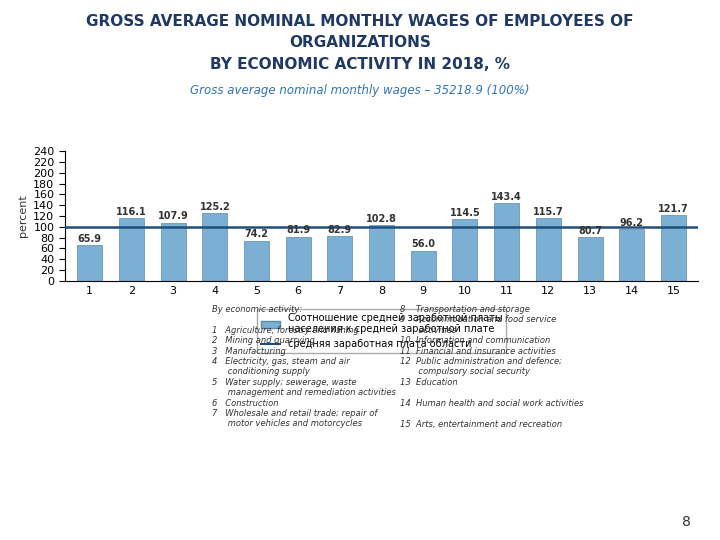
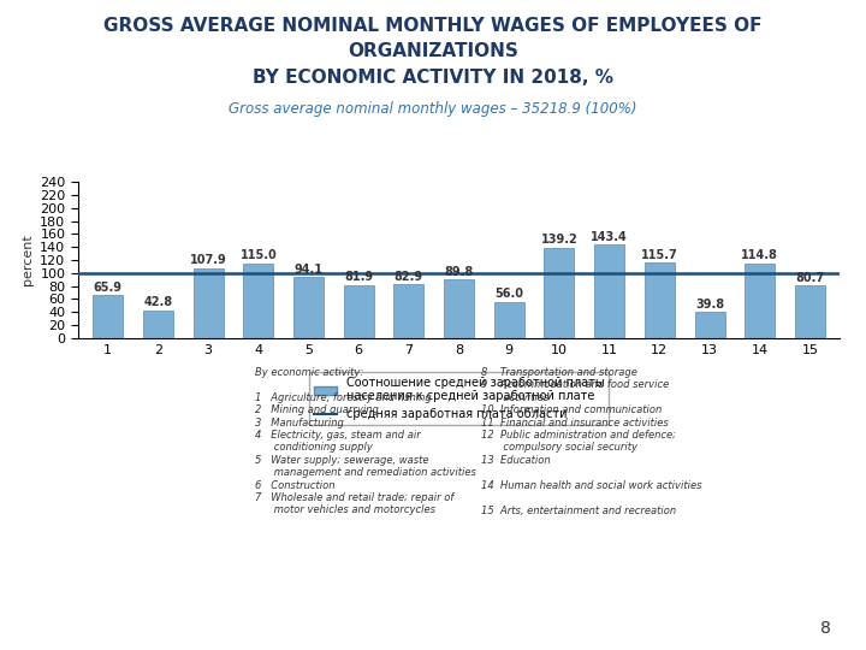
2: 116.1 -> 42.8
4: 125.2 -> 115.0
5: 74.2 -> 94.1
8: 102.8 -> 89.8
10: 114.5 -> 139.2
13: 80.7 -> 39.8
14: 96.2 -> 114.8
15: 121.7 -> 80.7
